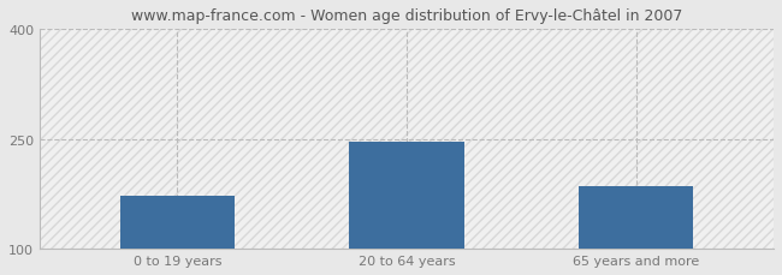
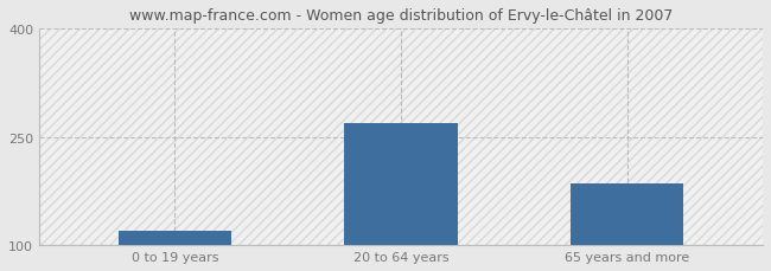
0 to 19 years: 172 -> 120
20 to 64 years: 246 -> 270
